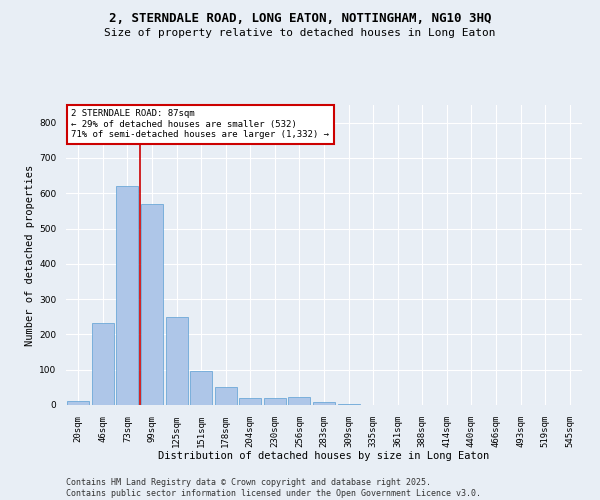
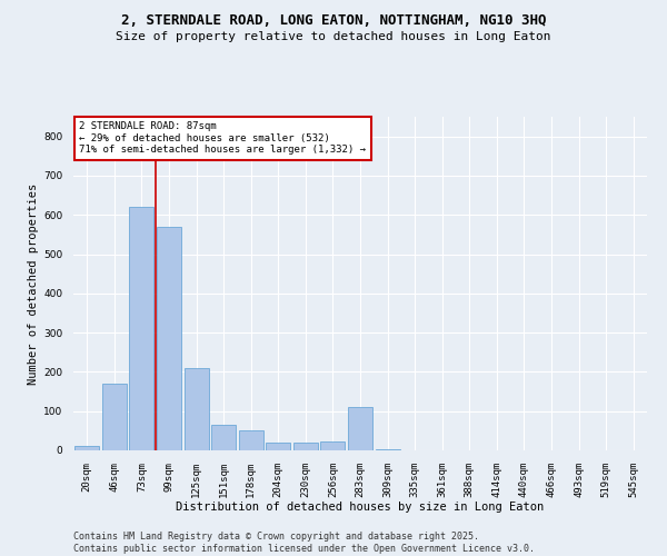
46sqm: 233 -> 170
125sqm: 250 -> 210
151sqm: 97 -> 65
283sqm: 8 -> 110
